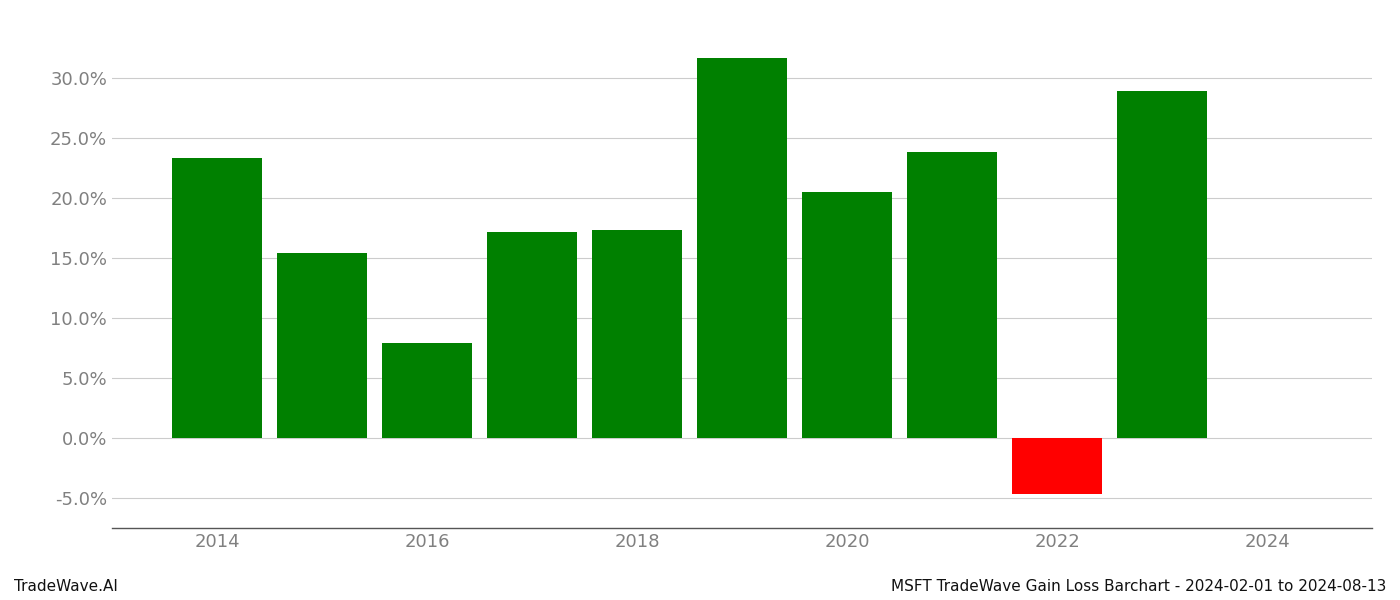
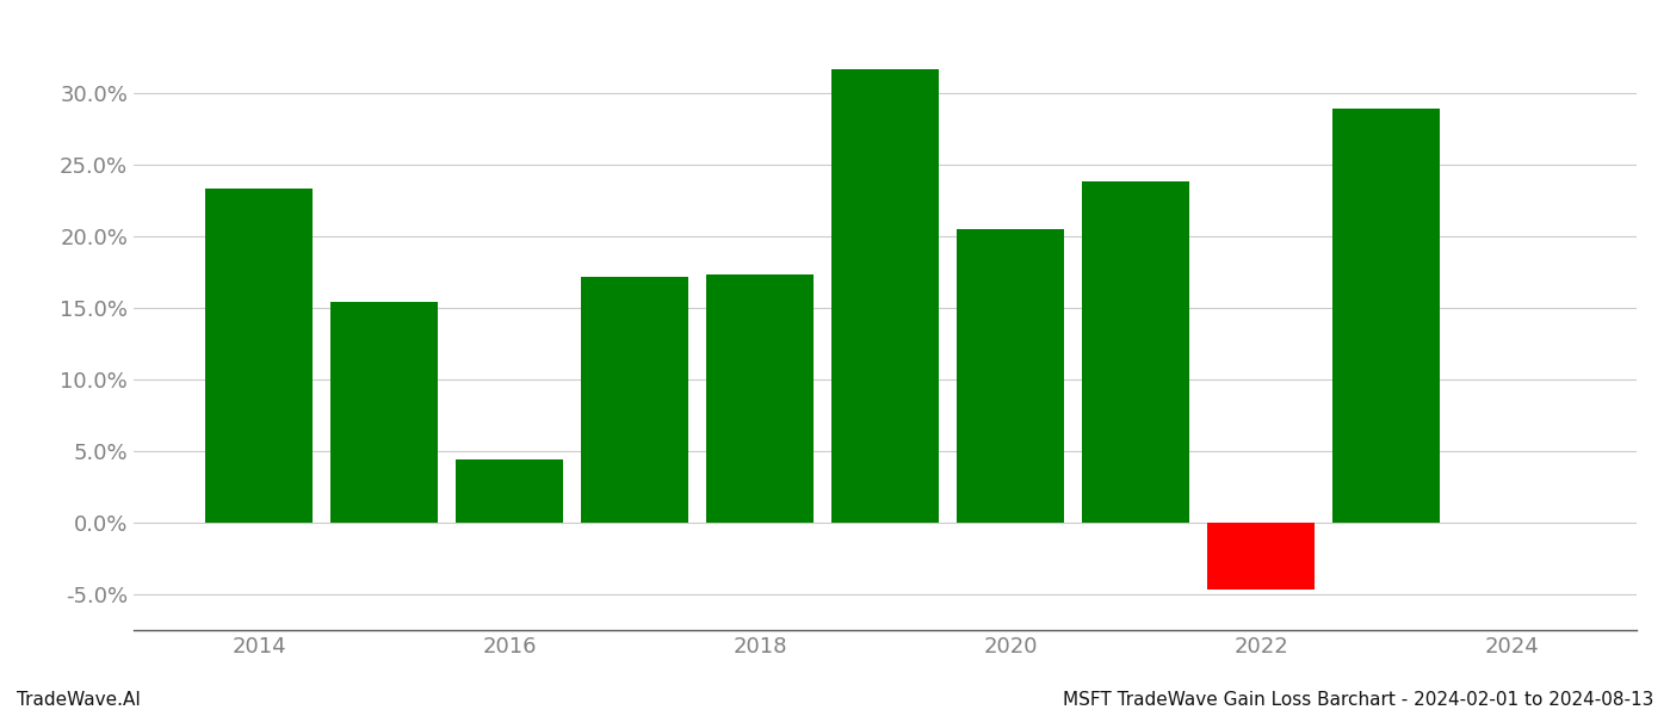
2016: 7.9% -> 4.4%
